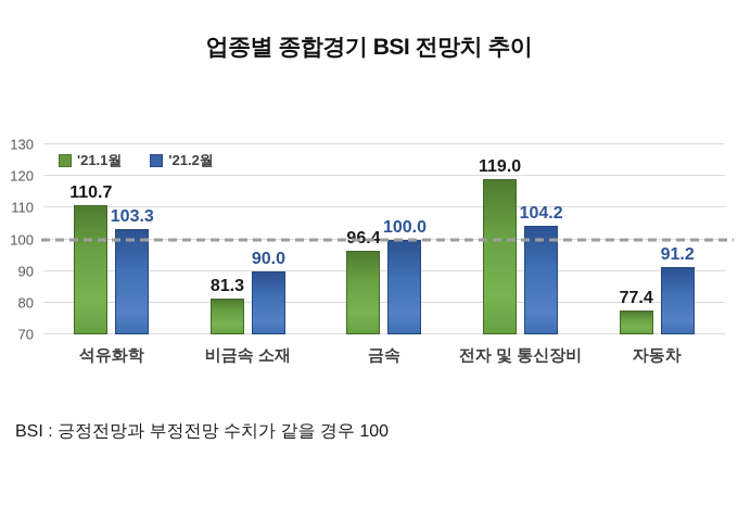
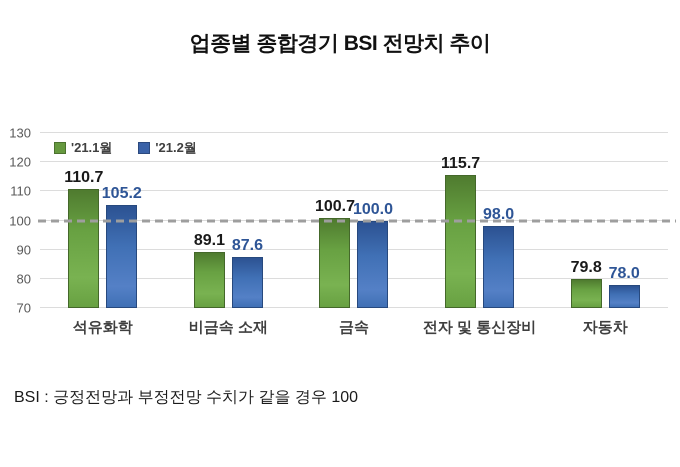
'21.2월/석유화학: 103.3 -> 105.2
'21.1월/비금속 소재: 81.3 -> 89.1
'21.2월/비금속 소재: 90.0 -> 87.6
'21.1월/금속: 96.4 -> 100.7
'21.1월/전자 및 통신장비: 119.0 -> 115.7
'21.2월/전자 및 통신장비: 104.2 -> 98.0
'21.1월/자동차: 77.4 -> 79.8
'21.2월/자동차: 91.2 -> 78.0
